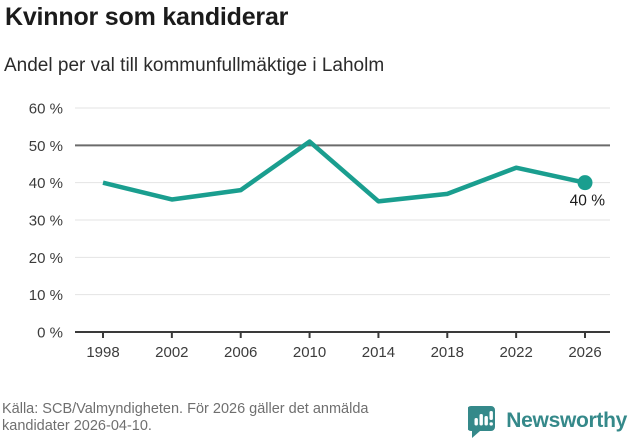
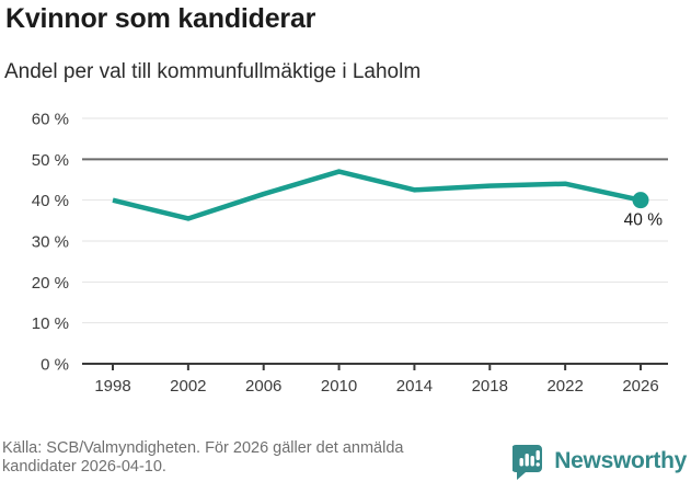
2006: 38% -> 42%
2010: 51% -> 47%
2014: 35% -> 42%
2018: 37% -> 44%
